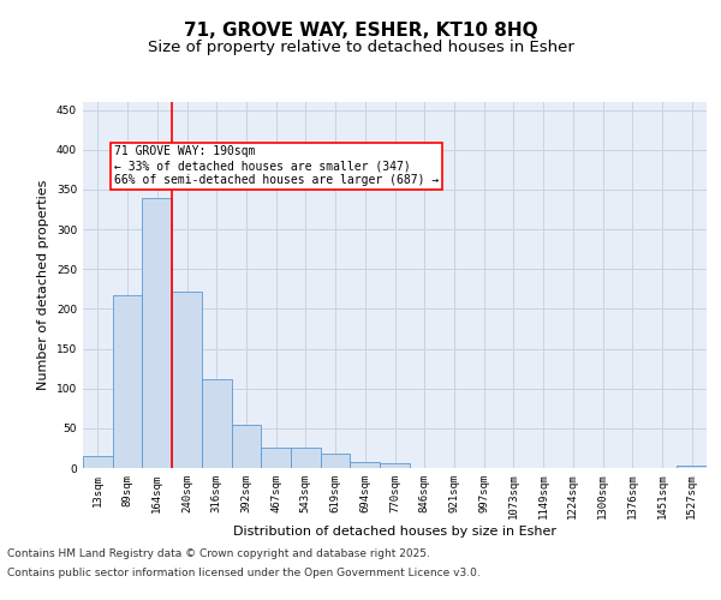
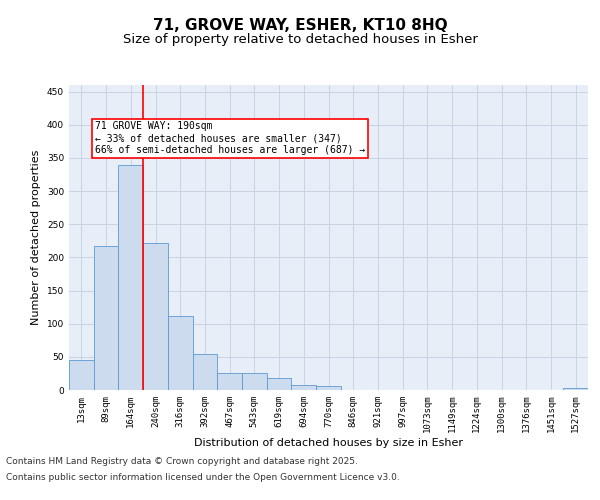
13sqm: 15 -> 46
